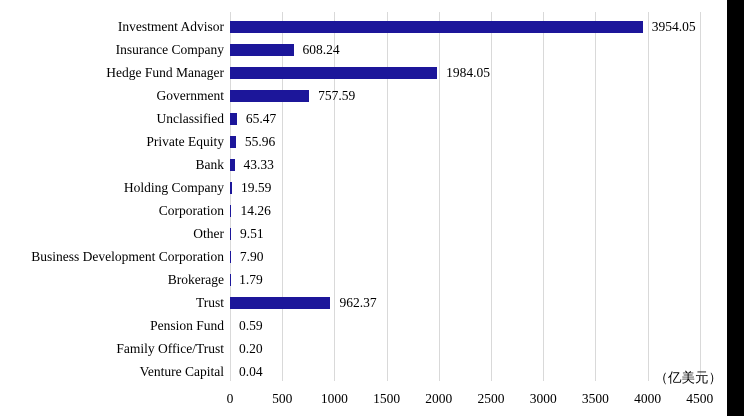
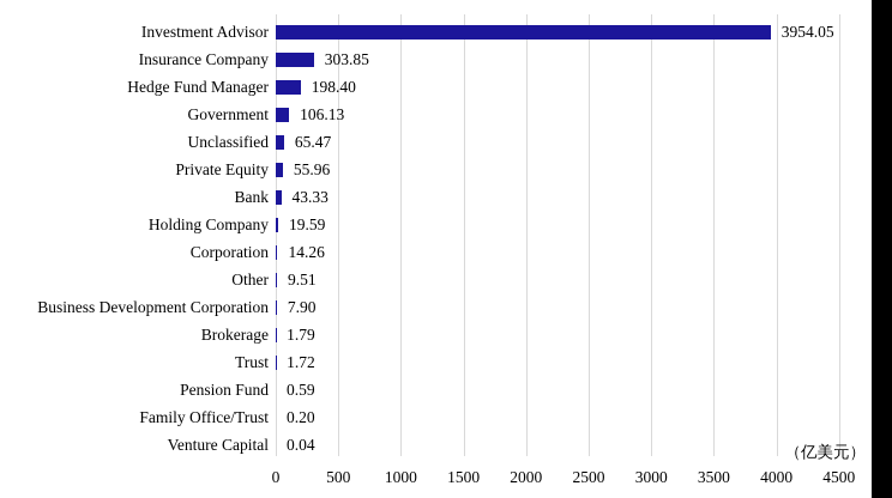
Insurance Company: 608.24 -> 303.85
Hedge Fund Manager: 1984.05 -> 198.40
Government: 757.59 -> 106.13
Trust: 962.37 -> 1.72
